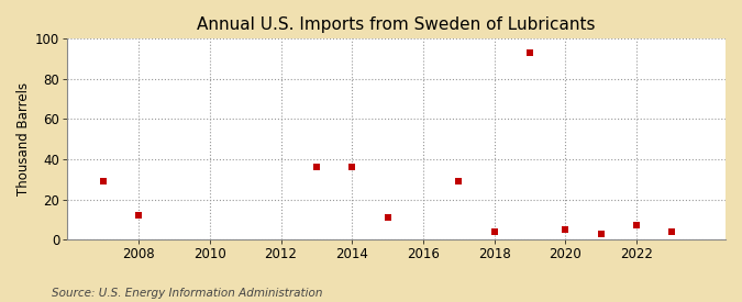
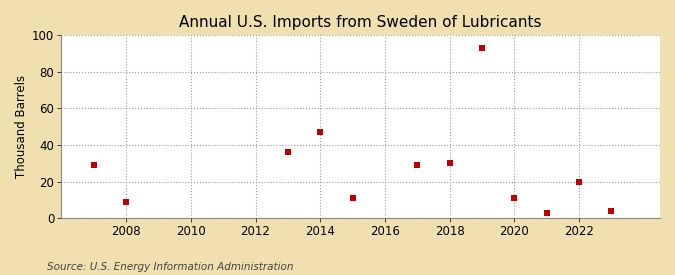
2008: 12 -> 9
2014: 36 -> 47
2018: 4 -> 30
2020: 5 -> 11
2022: 7 -> 20
